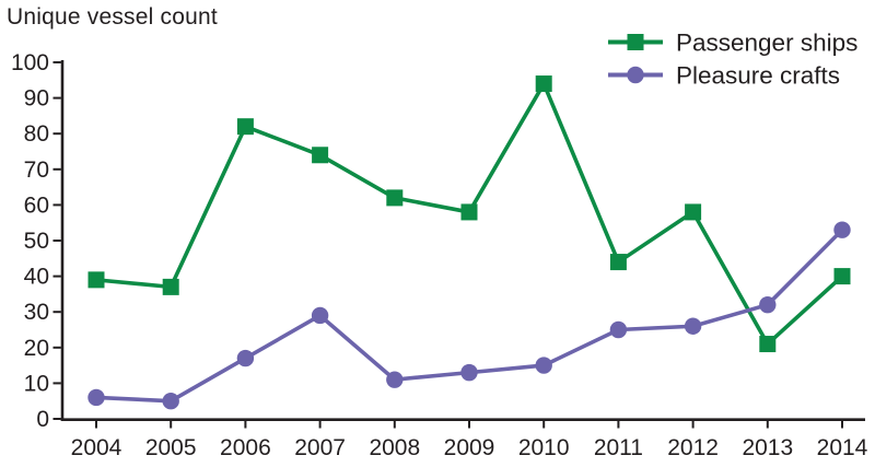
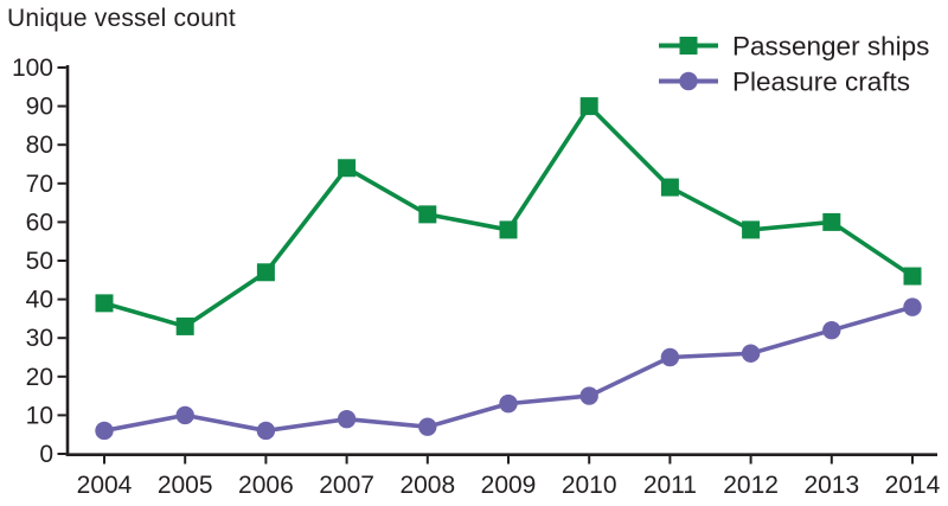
Passenger ships/2005: 37 -> 33
Pleasure crafts/2005: 5 -> 10
Passenger ships/2006: 82 -> 47
Pleasure crafts/2006: 17 -> 6
Pleasure crafts/2007: 29 -> 9
Pleasure crafts/2008: 11 -> 7
Passenger ships/2010: 94 -> 90
Passenger ships/2011: 44 -> 69
Passenger ships/2013: 21 -> 60
Passenger ships/2014: 40 -> 46
Pleasure crafts/2014: 53 -> 38
